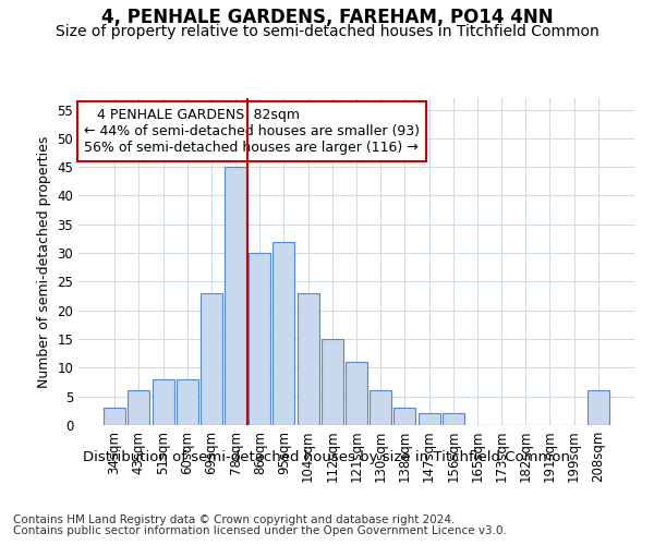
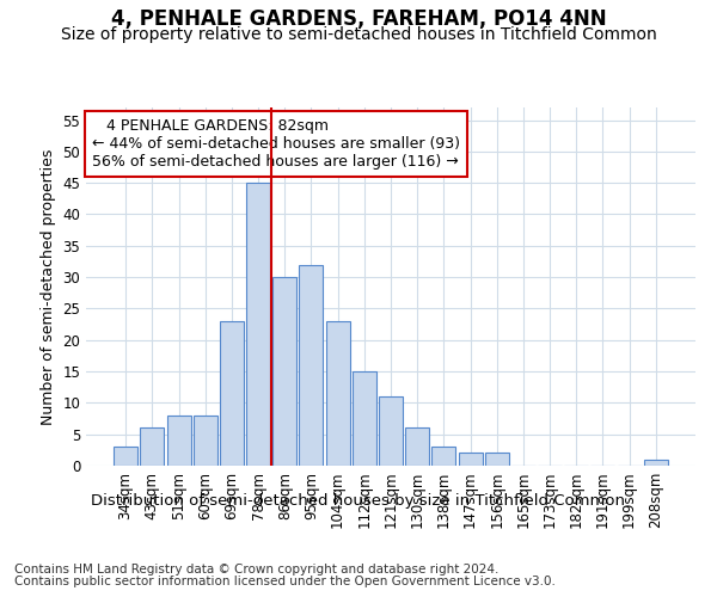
208sqm: 6 -> 1
